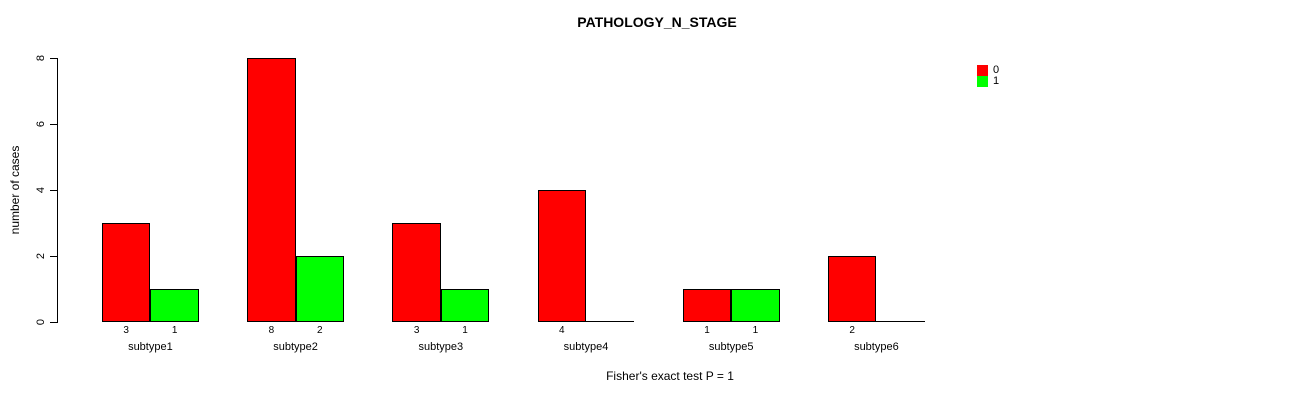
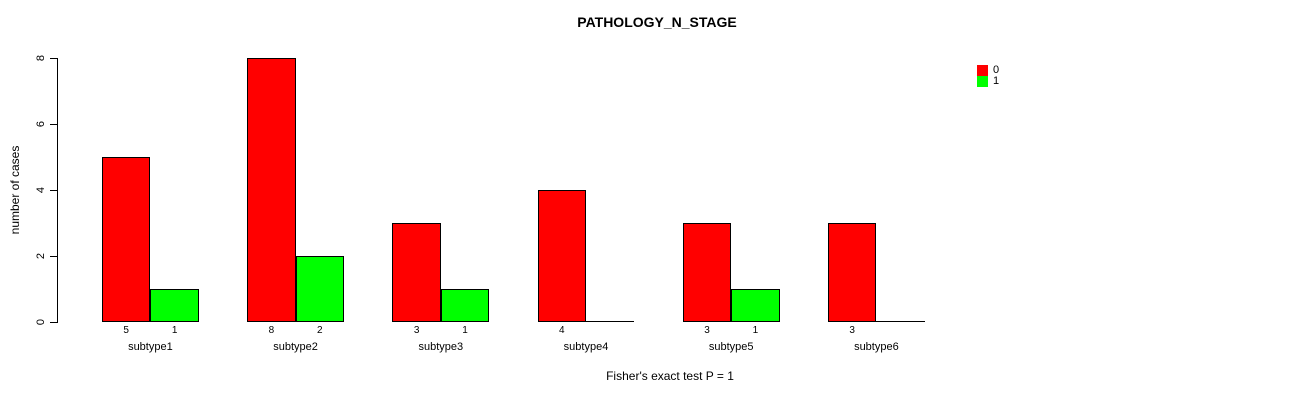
0/subtype1: 3 -> 5
0/subtype5: 1 -> 3
0/subtype6: 2 -> 3
